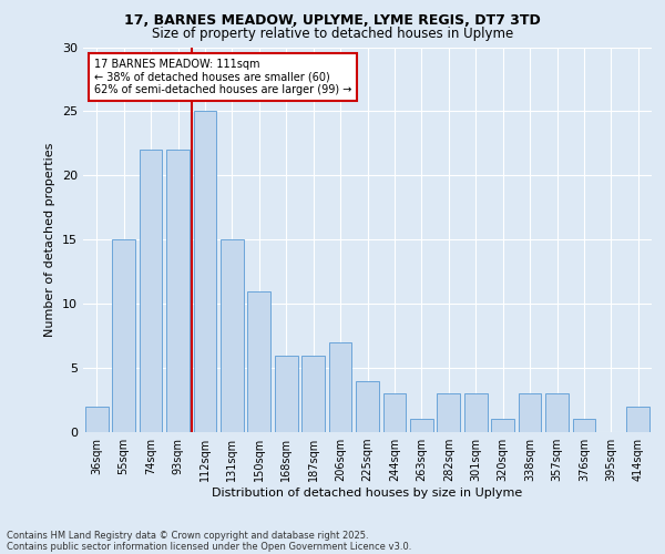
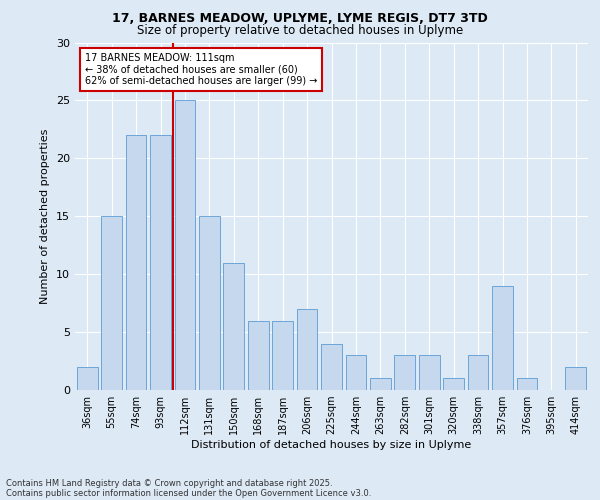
357sqm: 3 -> 9
